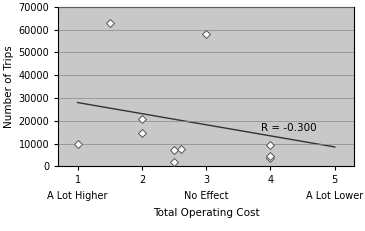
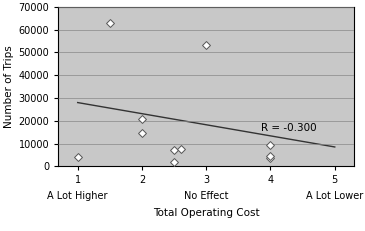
1: 10000 -> 4000
3: 58000 -> 53500
